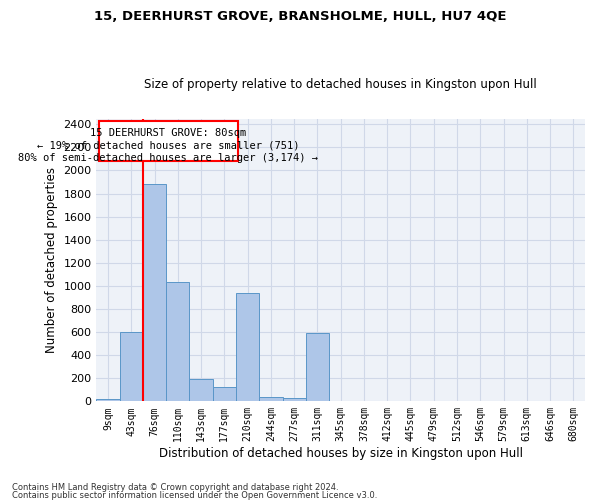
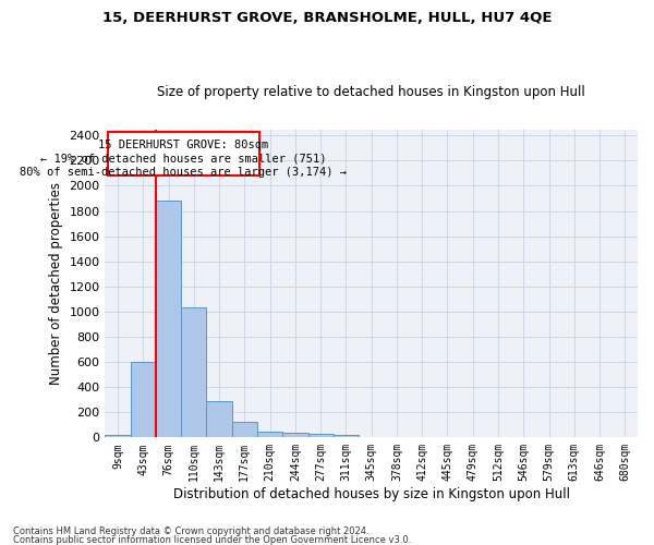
143sqm: 190 -> 290
210sqm: 940 -> 50
311sqm: 590 -> 20
